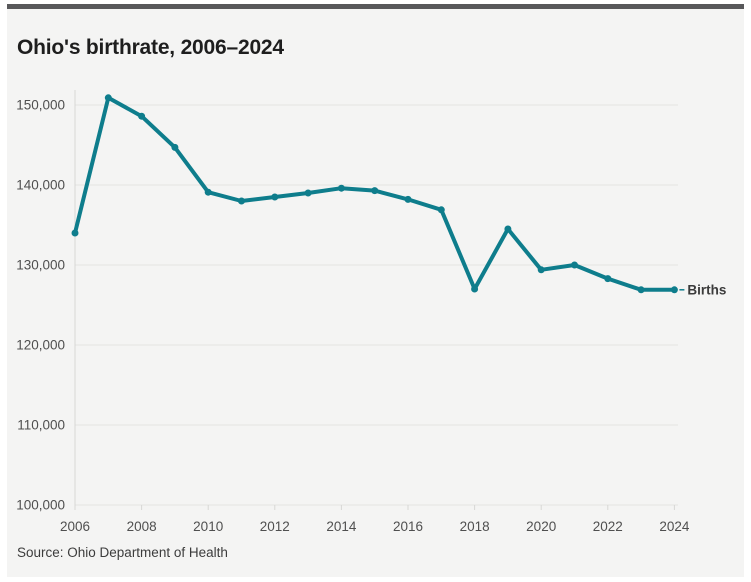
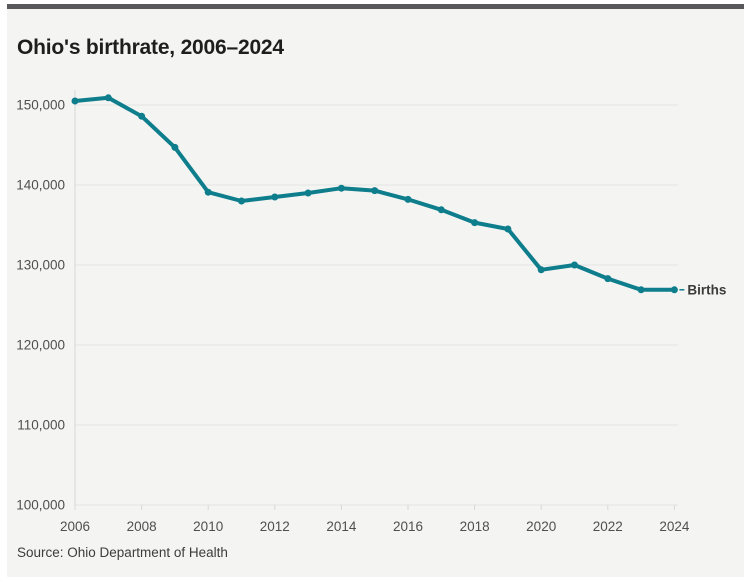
2006: 134000 -> 150000
2018: 127000 -> 135000
